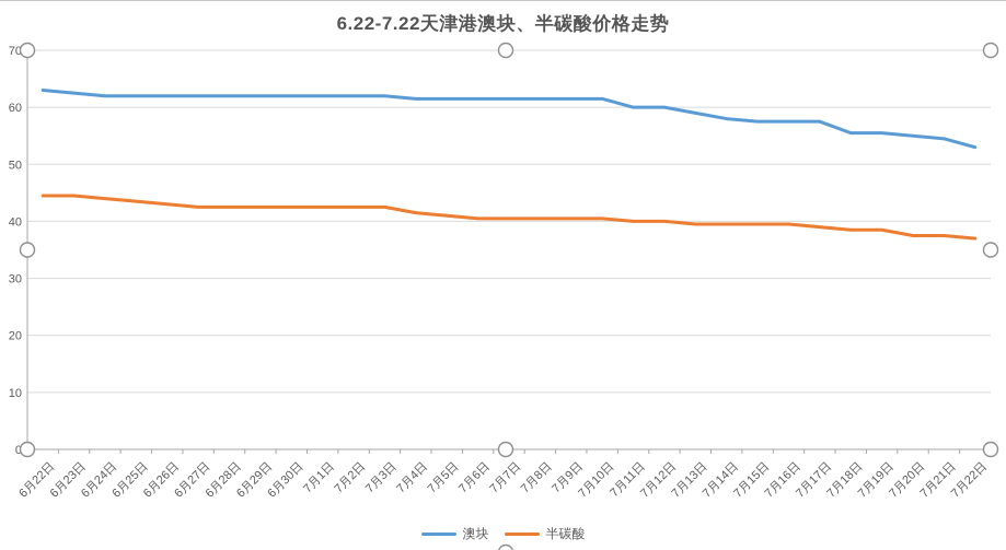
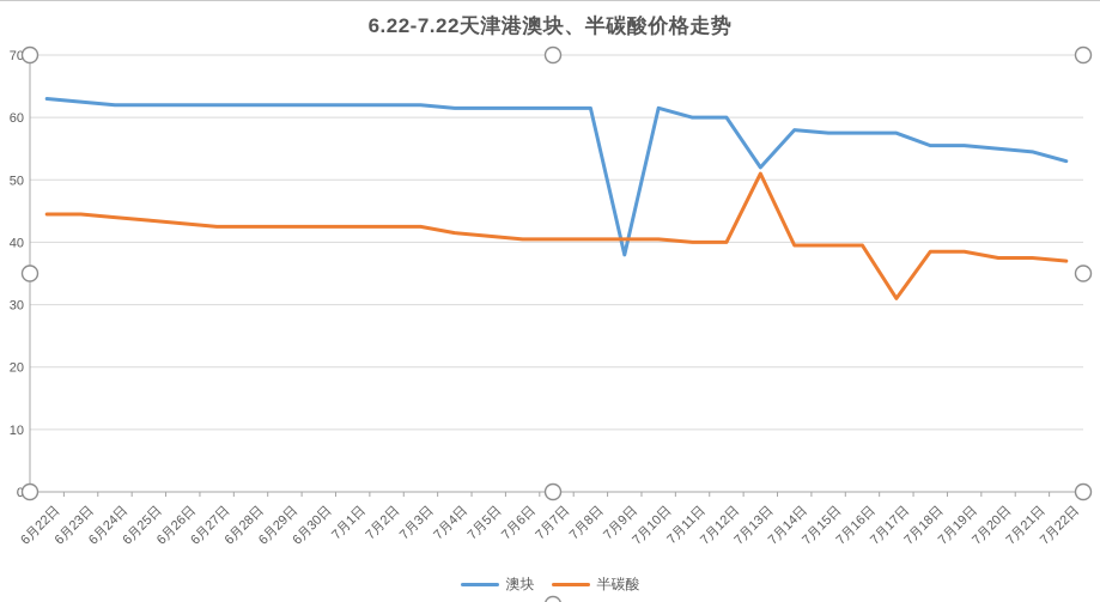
澳块/7月9日: 62 -> 38
澳块/7月13日: 59 -> 52
半碳酸/7月13日: 40 -> 51
半碳酸/7月17日: 39 -> 31
